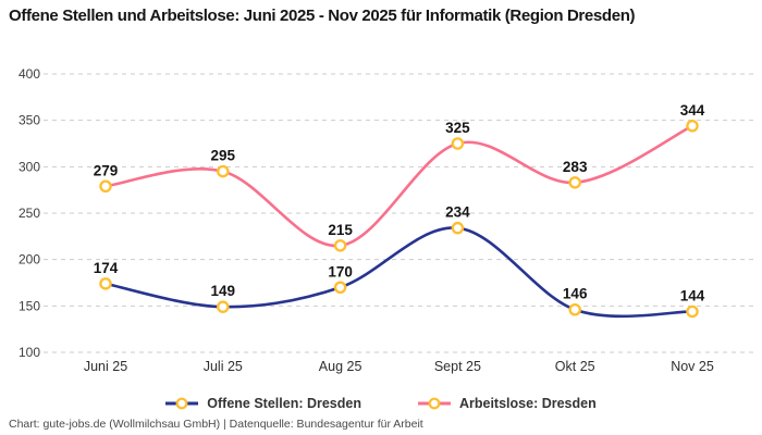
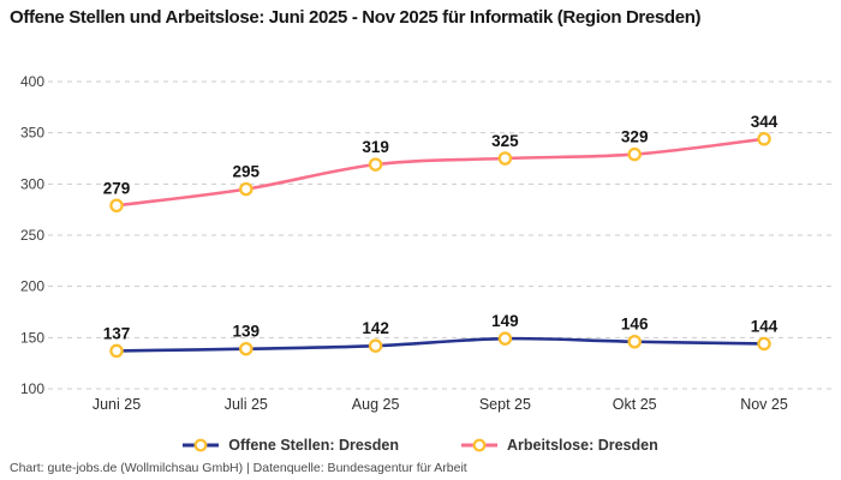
Offene Stellen: Dresden/Juni 25: 174 -> 137
Offene Stellen: Dresden/Juli 25: 149 -> 139
Offene Stellen: Dresden/Aug 25: 170 -> 142
Arbeitslose: Dresden/Aug 25: 215 -> 319
Offene Stellen: Dresden/Sept 25: 234 -> 149
Arbeitslose: Dresden/Okt 25: 283 -> 329
